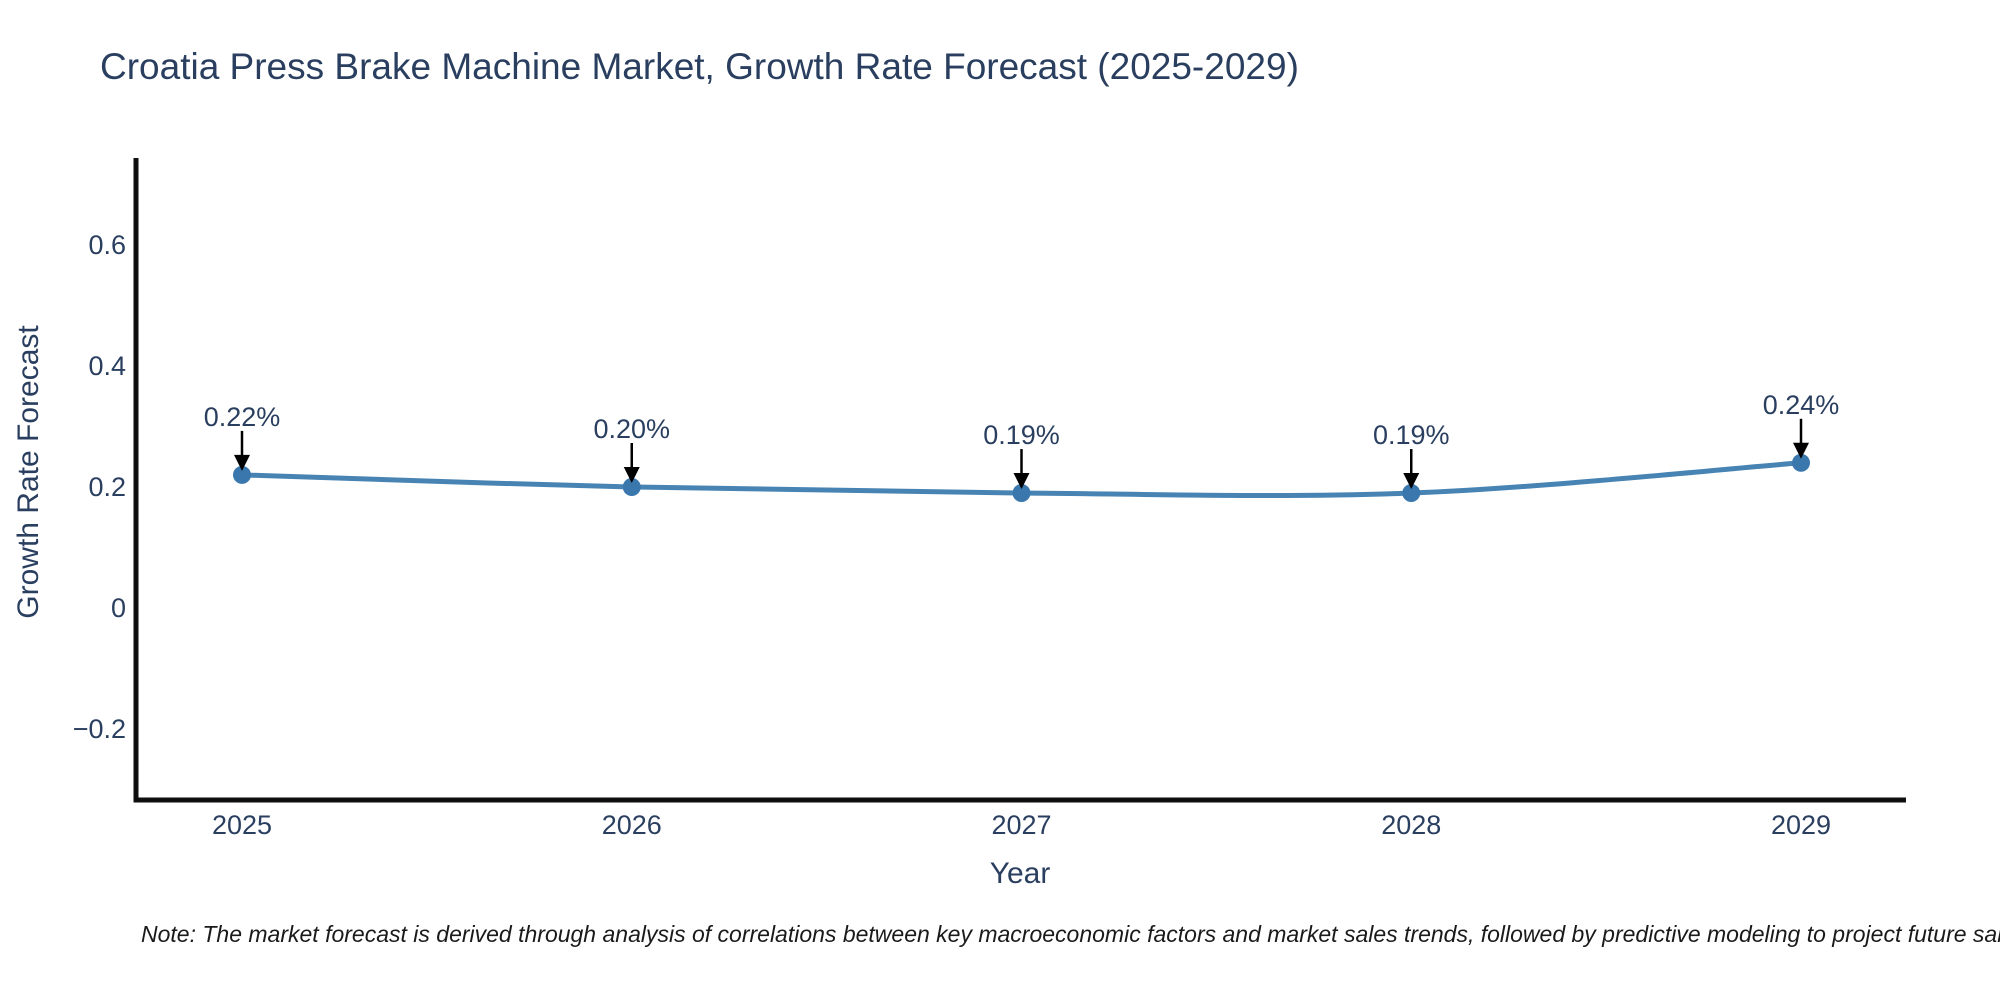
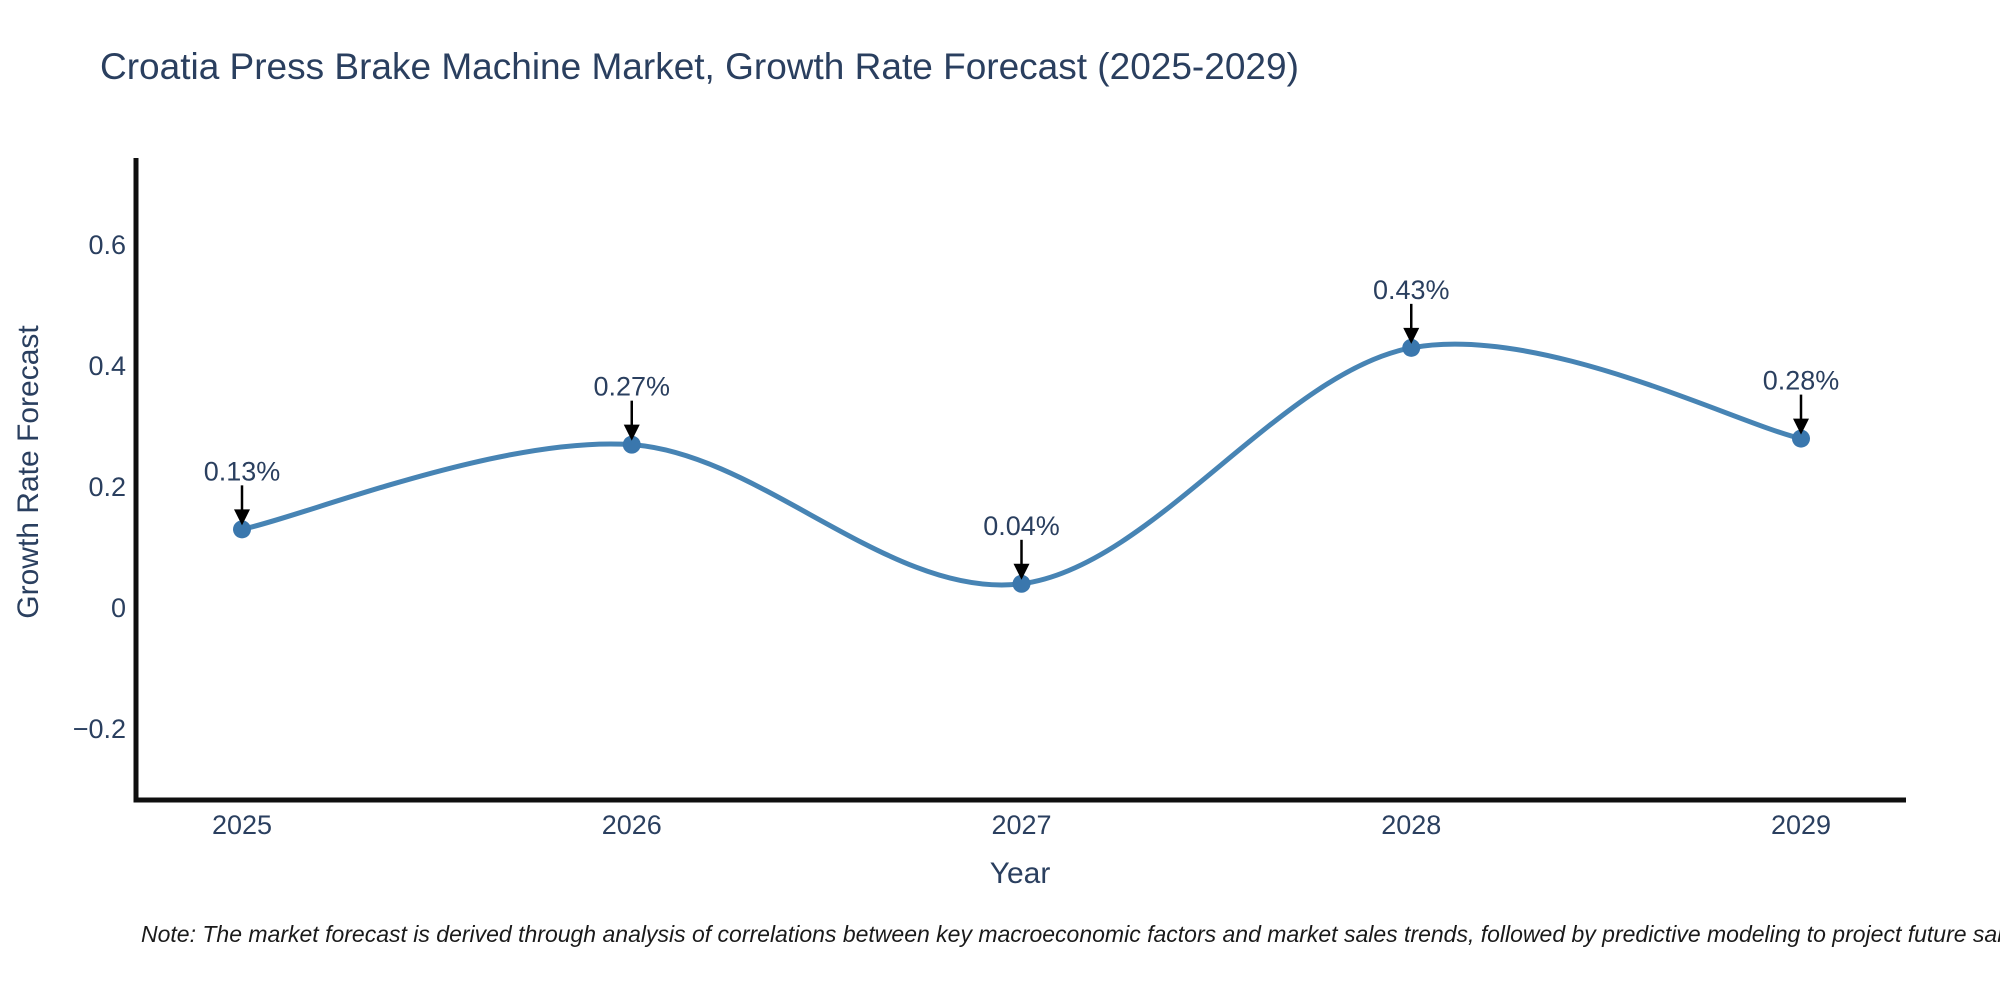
2025: 0.22% -> 0.13%
2026: 0.20% -> 0.27%
2027: 0.19% -> 0.04%
2028: 0.19% -> 0.43%
2029: 0.24% -> 0.28%
